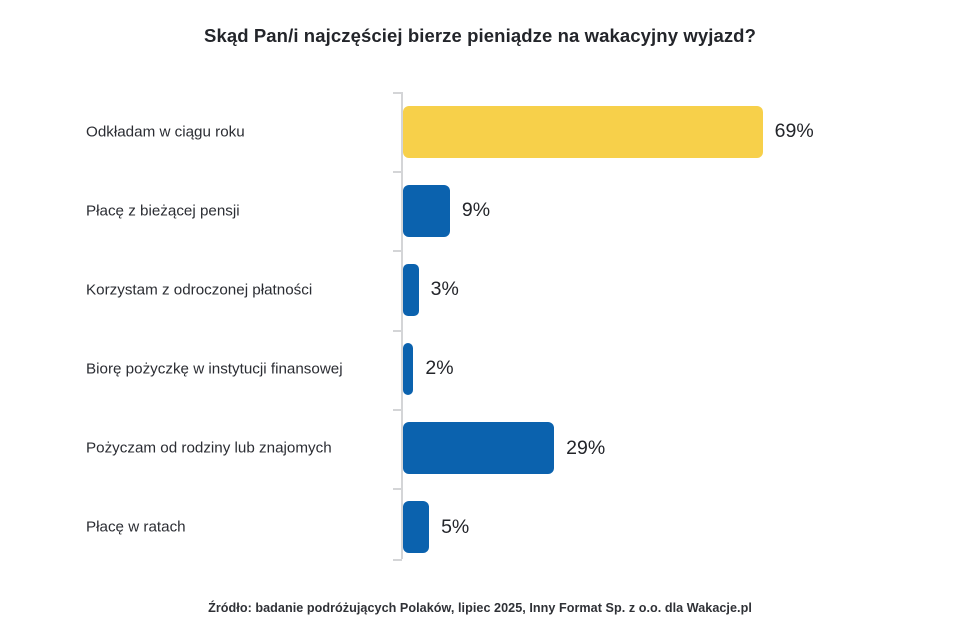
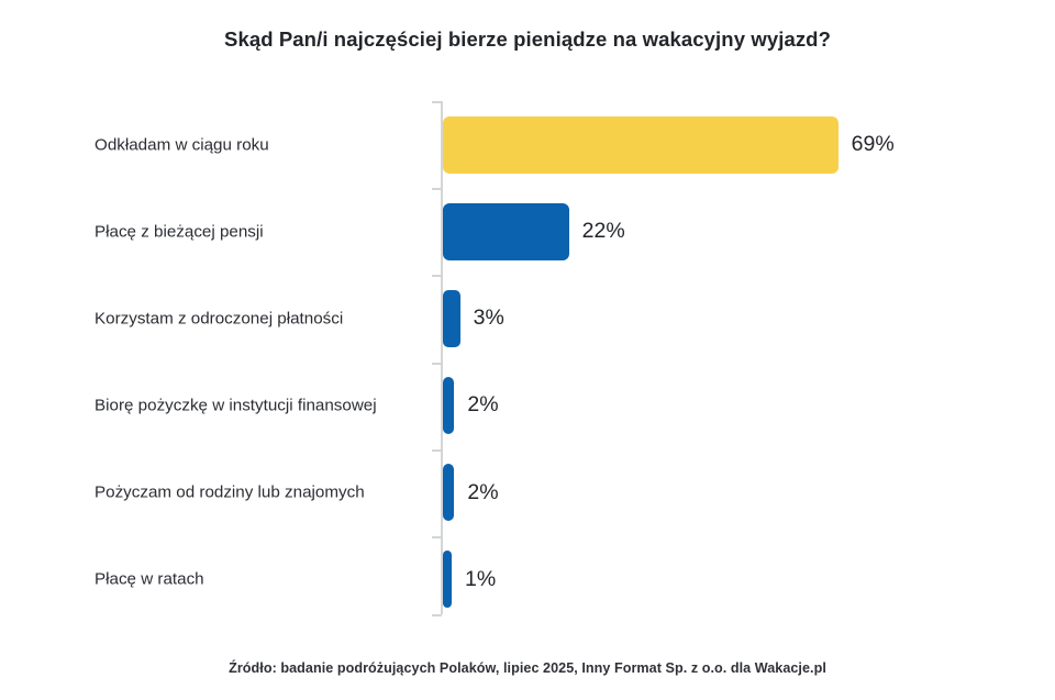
Płacę z bieżącej pensji: 9% -> 22%
Pożyczam od rodziny lub znajomych: 29% -> 2%
Płacę w ratach: 5% -> 1%
